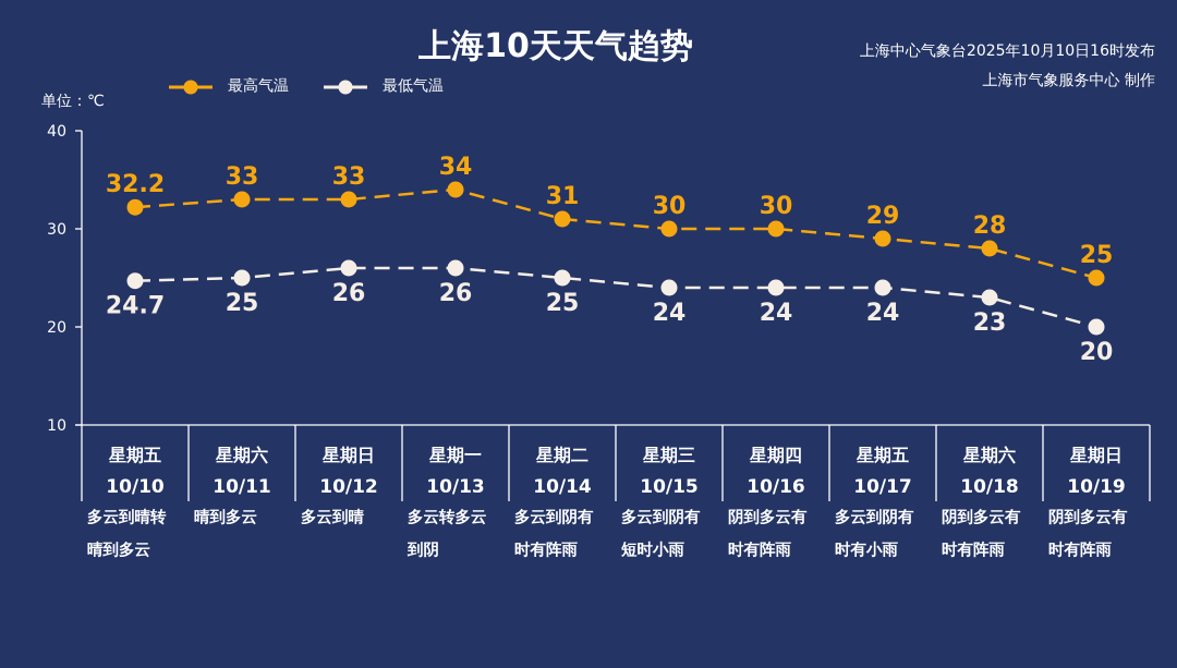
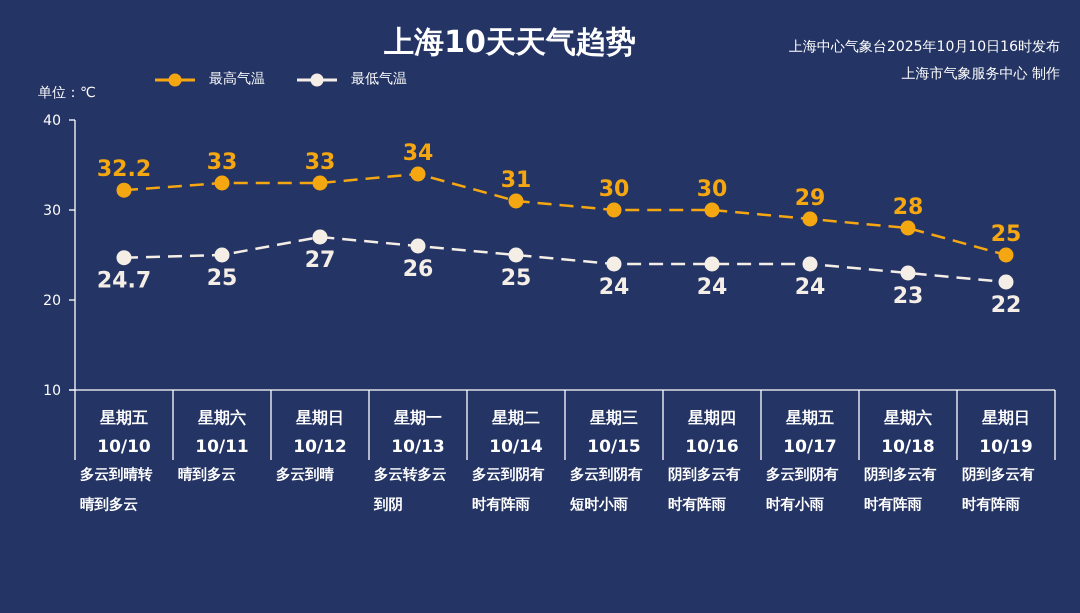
最低气温/10/12: 26 -> 27
最低气温/10/19: 20 -> 22
